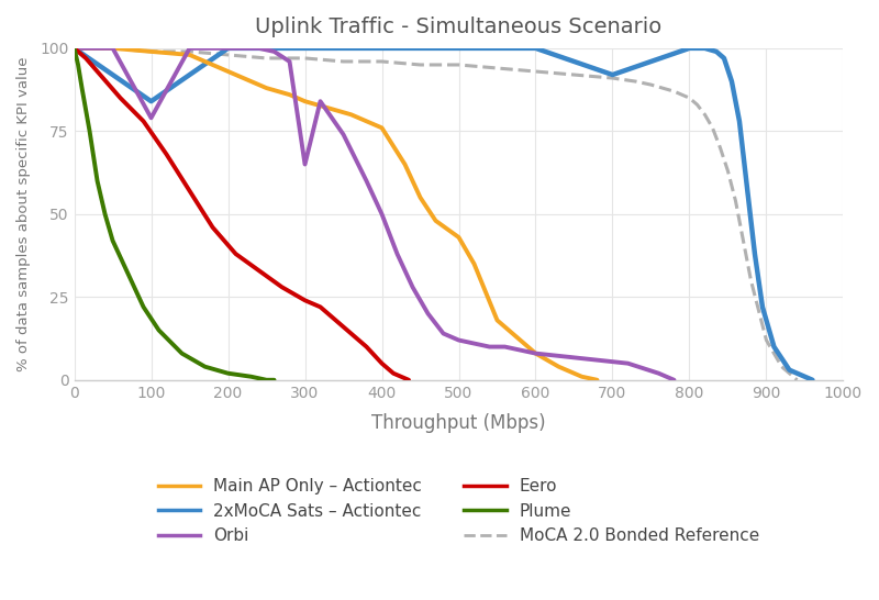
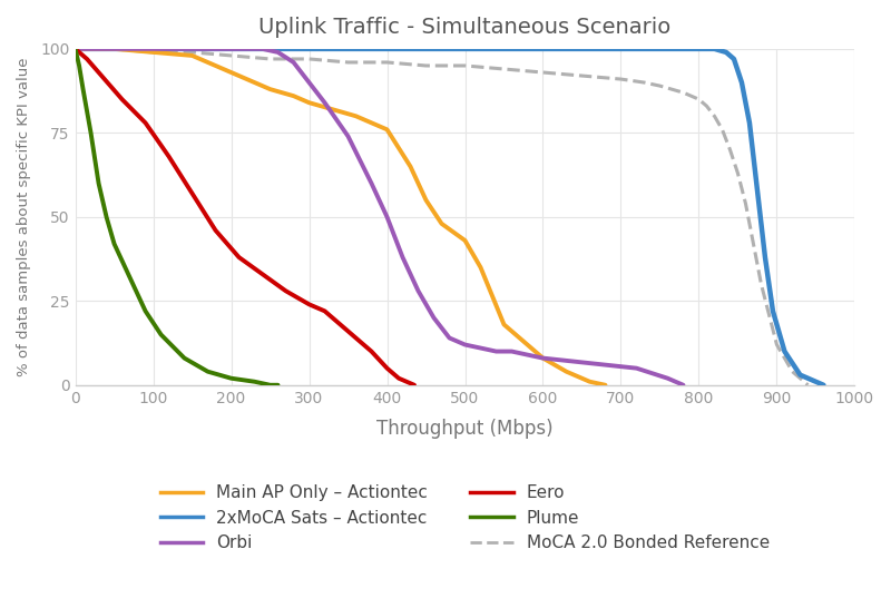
2xMoCA Sats – Actiontec/100: 84 -> 100
Orbi/100: 79 -> 100
Orbi/300: 65 -> 90
2xMoCA Sats – Actiontec/700: 92 -> 100
